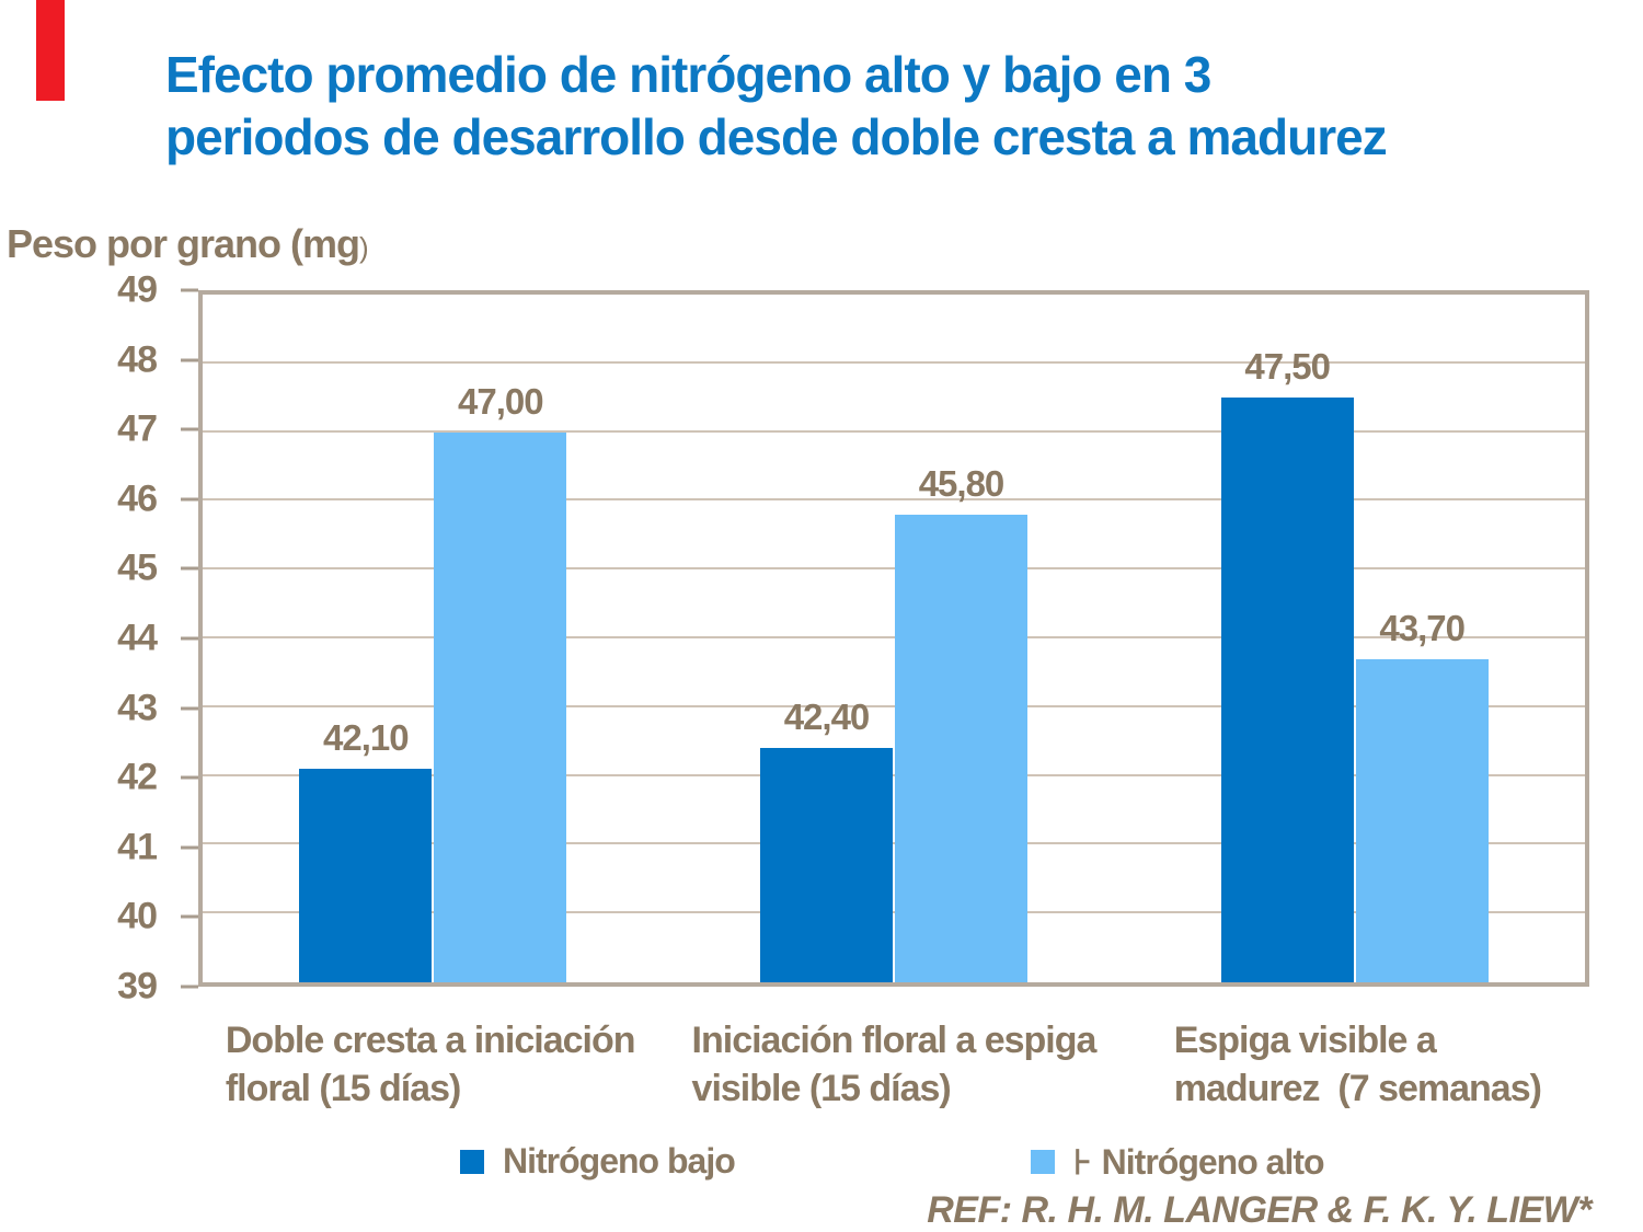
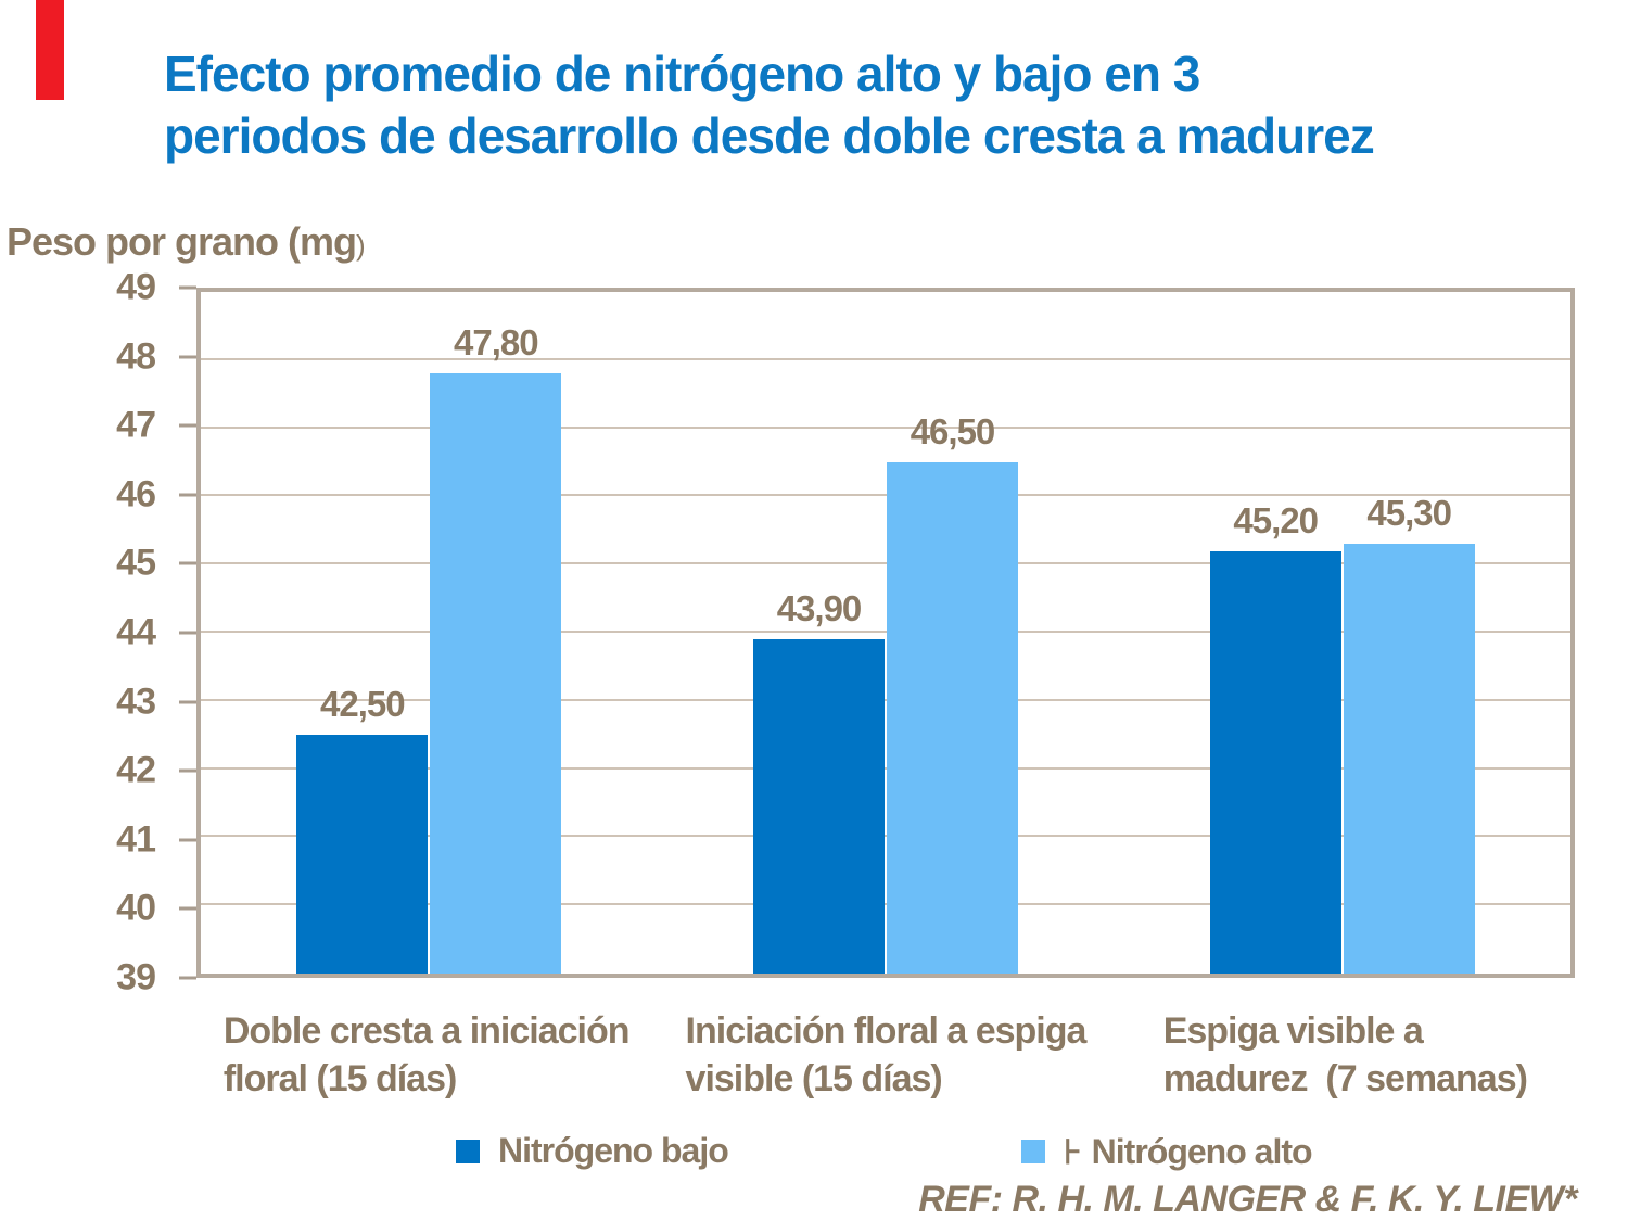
Nitrógeno bajo/Doble cresta a iniciación floral (15 días): 42,10 -> 42,50
Nitrógeno alto/Doble cresta a iniciación floral (15 días): 47,00 -> 47,80
Nitrógeno bajo/Iniciación floral a espiga visible (15 días): 42,40 -> 43,90
Nitrógeno alto/Iniciación floral a espiga visible (15 días): 45,80 -> 46,50
Nitrógeno bajo/Espiga visible a madurez (7 semanas): 47,50 -> 45,20
Nitrógeno alto/Espiga visible a madurez (7 semanas): 43,70 -> 45,30
